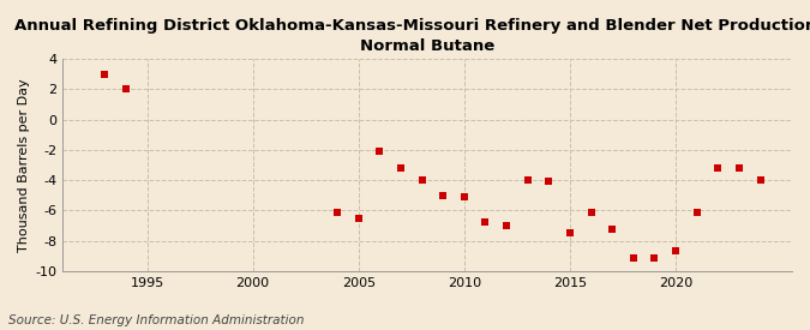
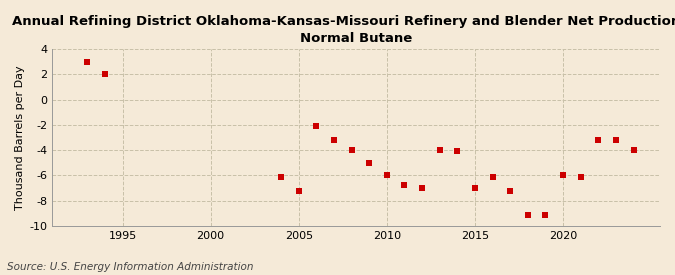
2005: -6.5 -> -7.2
2010: -5.1 -> -6.0
2015: -7.5 -> -7.0
2020: -8.7 -> -6.0
